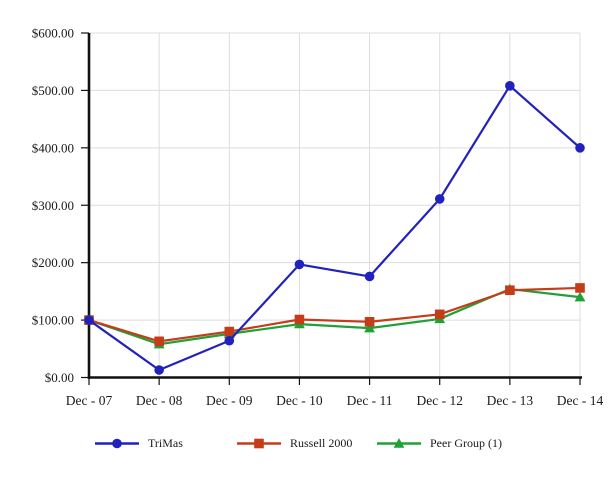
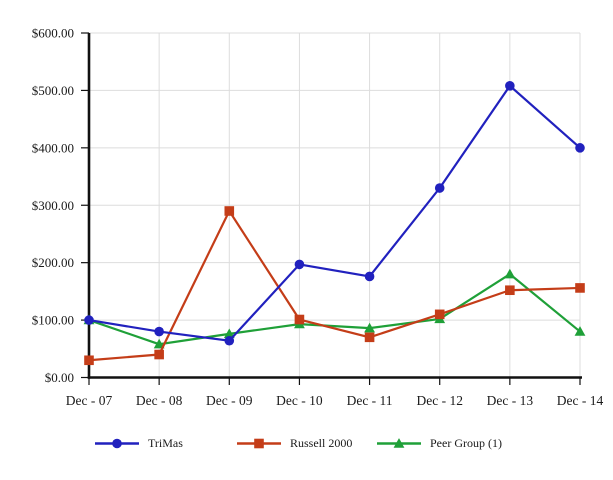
Russell 2000/Dec - 07: $100 -> $30
TriMas/Dec - 08: $10 -> $80
Russell 2000/Dec - 08: $60 -> $40
Russell 2000/Dec - 09: $80 -> $290
Russell 2000/Dec - 11: $100 -> $70
TriMas/Dec - 12: $310 -> $330
Peer Group (1)/Dec - 13: $150 -> $180
Peer Group (1)/Dec - 14: $140 -> $80
